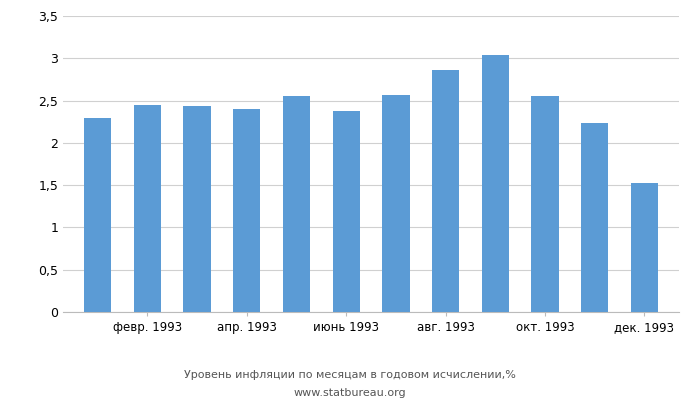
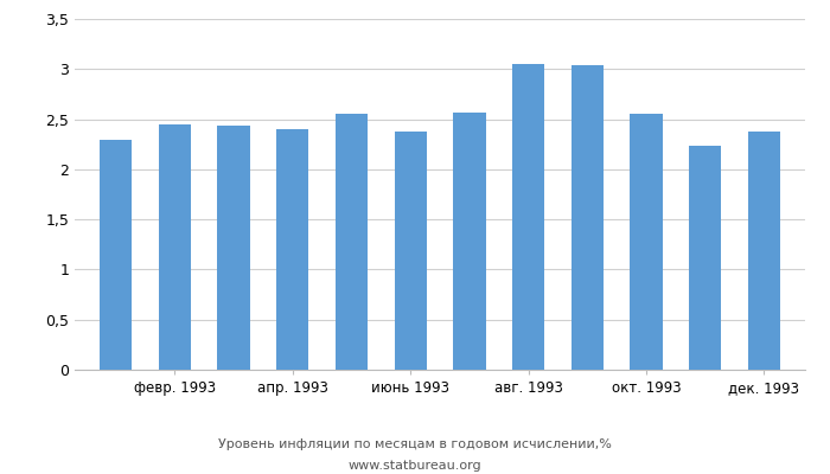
авг. 1993: 2,86 -> 3,05
дек. 1993: 1,52 -> 2,38
